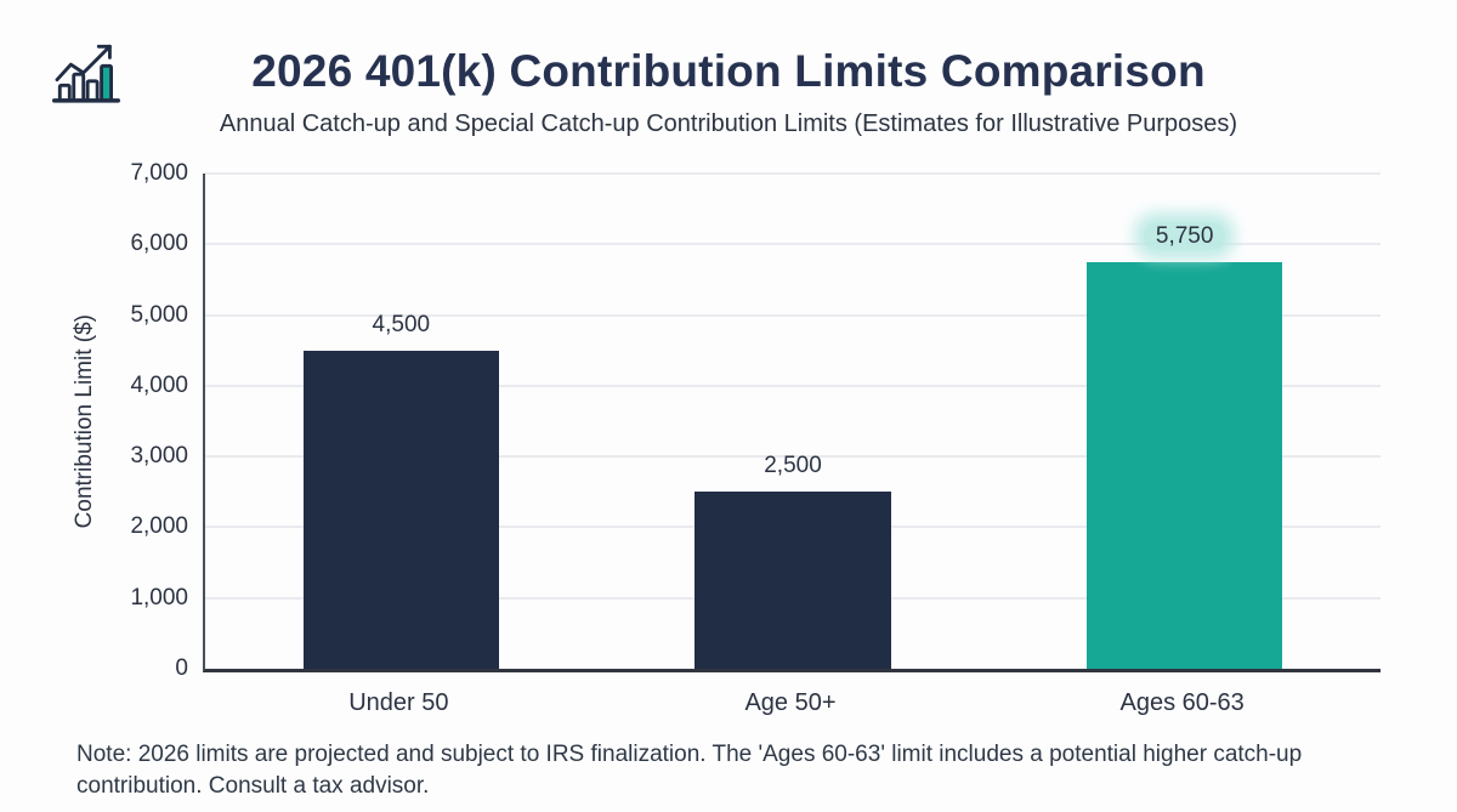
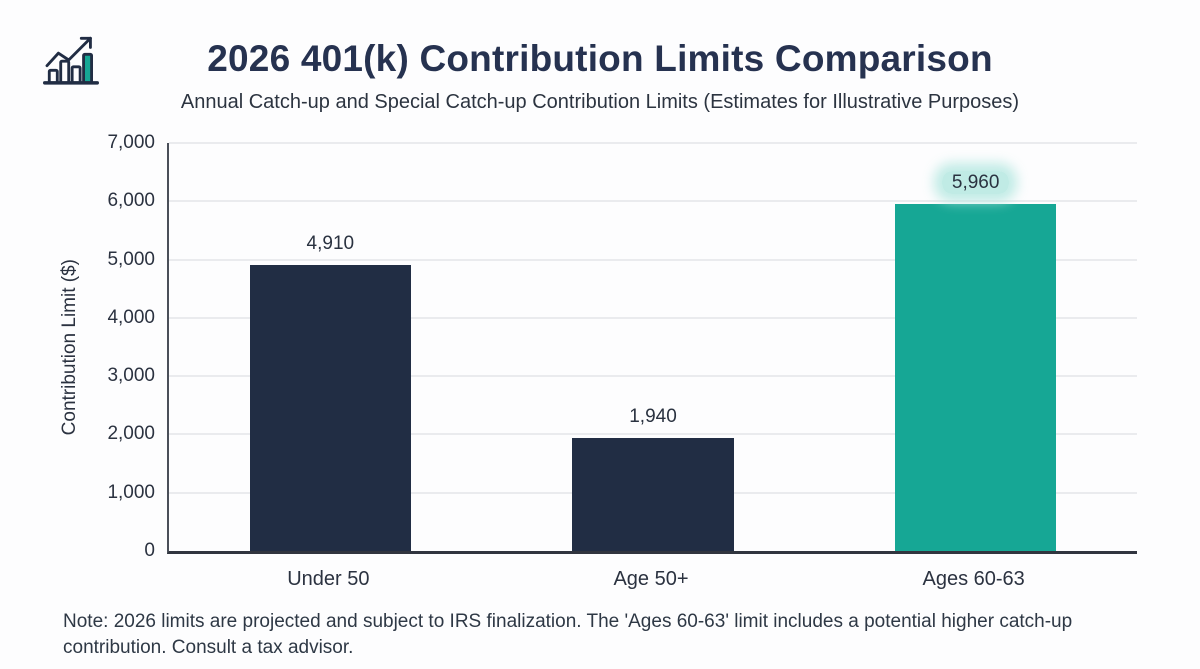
Under 50: 4,500 -> 4,910
Age 50+: 2,500 -> 1,940
Ages 60-63: 5,750 -> 5,960
